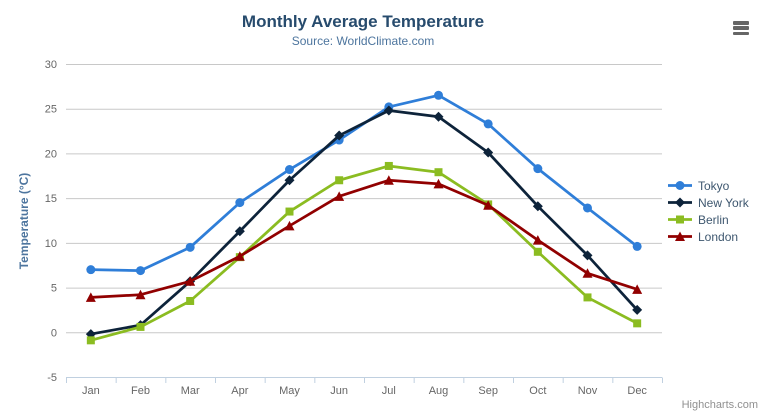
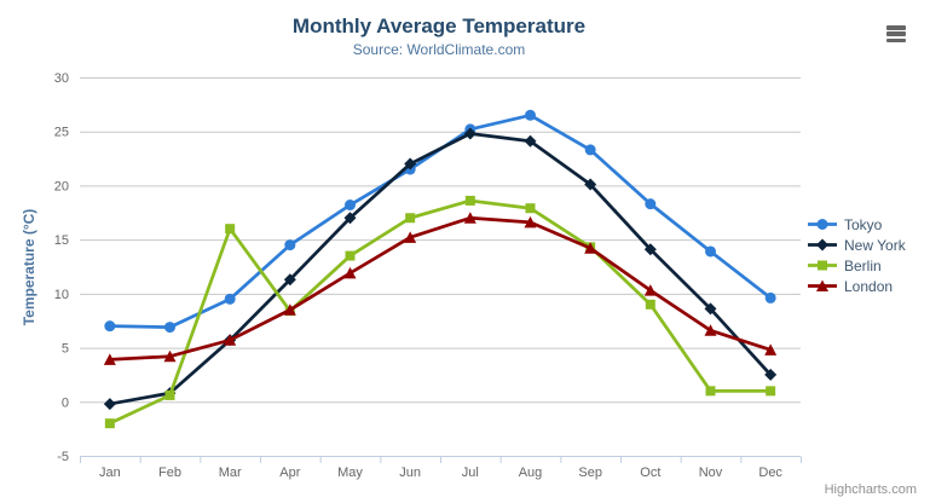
Berlin/Jan: -1 -> -2
Berlin/Mar: 4 -> 16
Berlin/Nov: 4 -> 1
